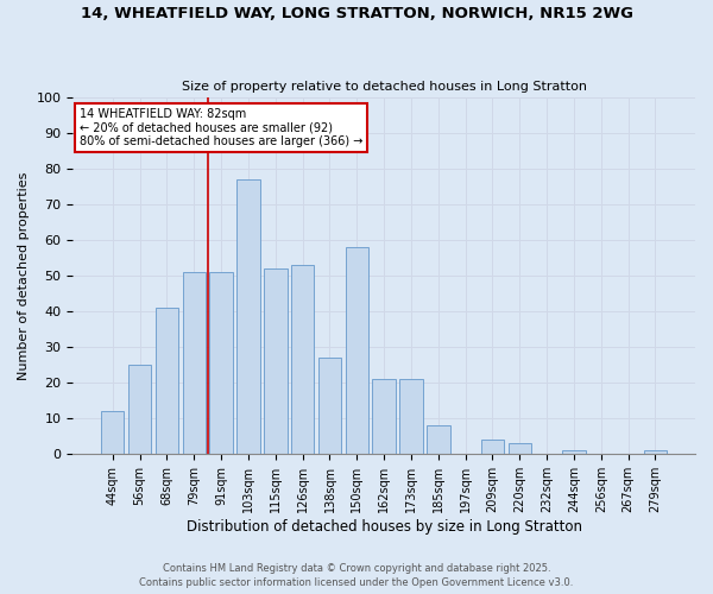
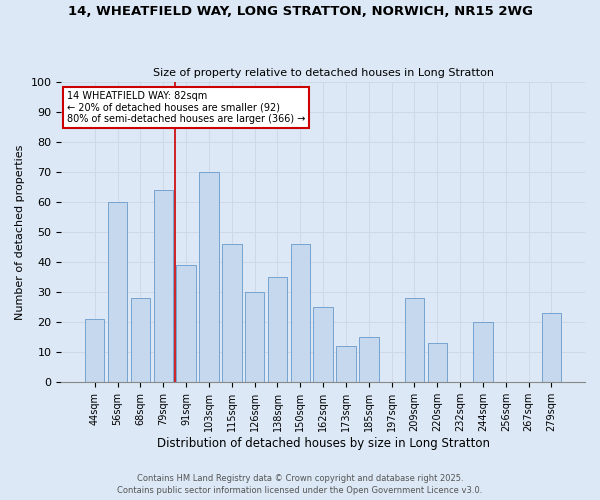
44sqm: 12 -> 21
56sqm: 25 -> 60
68sqm: 41 -> 28
79sqm: 51 -> 64
91sqm: 51 -> 39
103sqm: 77 -> 70
115sqm: 52 -> 46
126sqm: 53 -> 30
138sqm: 27 -> 35
150sqm: 58 -> 46
162sqm: 21 -> 25
173sqm: 21 -> 12
185sqm: 8 -> 15
209sqm: 4 -> 28
220sqm: 3 -> 13
244sqm: 1 -> 20
279sqm: 1 -> 23
